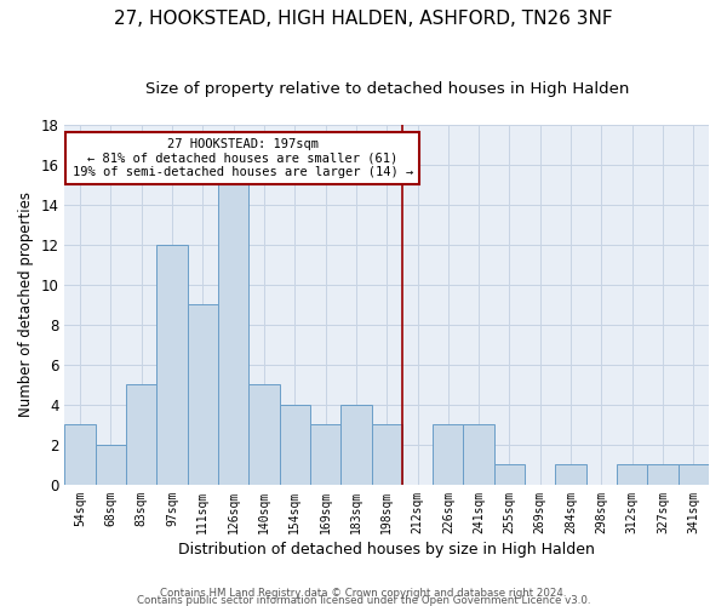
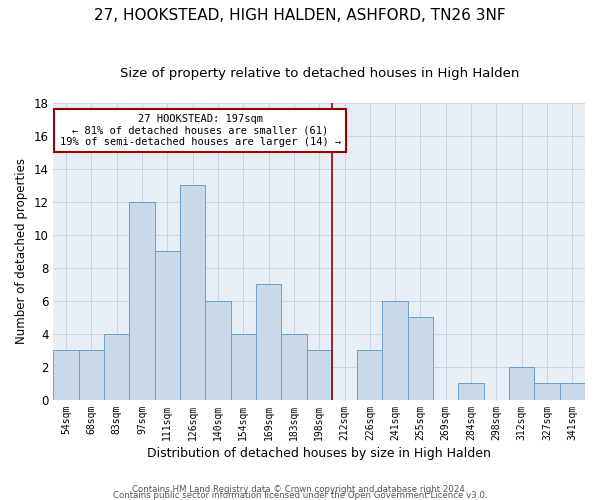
68sqm: 2 -> 3
83sqm: 5 -> 4
126sqm: 15 -> 13
140sqm: 5 -> 6
169sqm: 3 -> 7
241sqm: 3 -> 6
255sqm: 1 -> 5
312sqm: 1 -> 2
